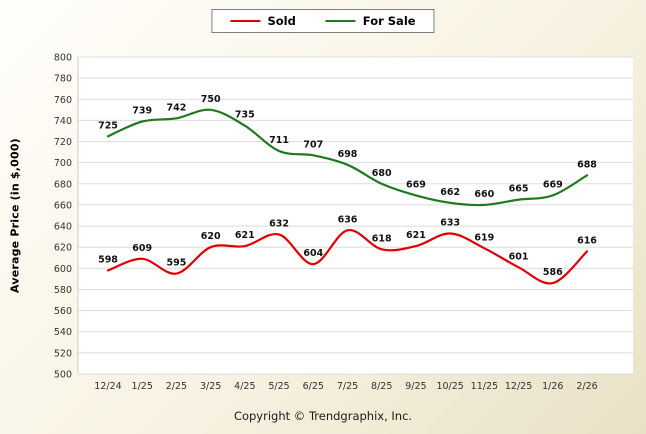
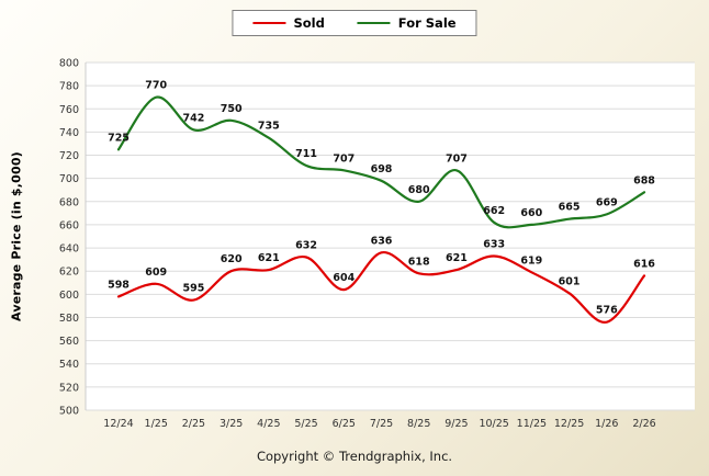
For Sale/1/25: 739 -> 770
For Sale/9/25: 669 -> 707
Sold/1/26: 586 -> 576
